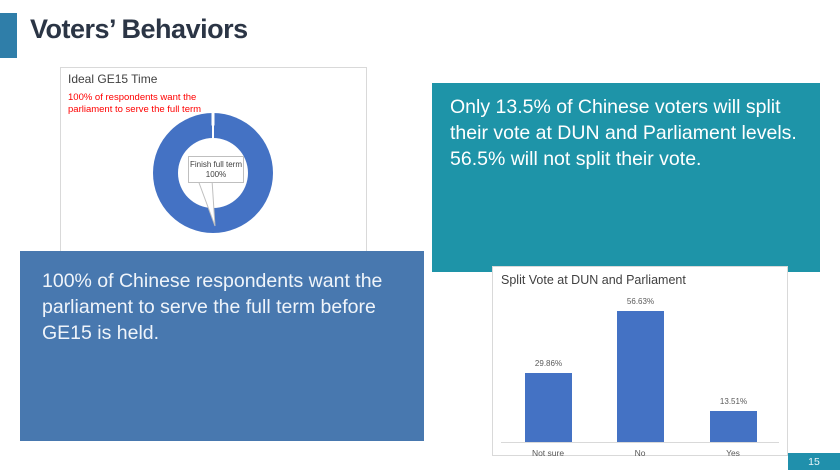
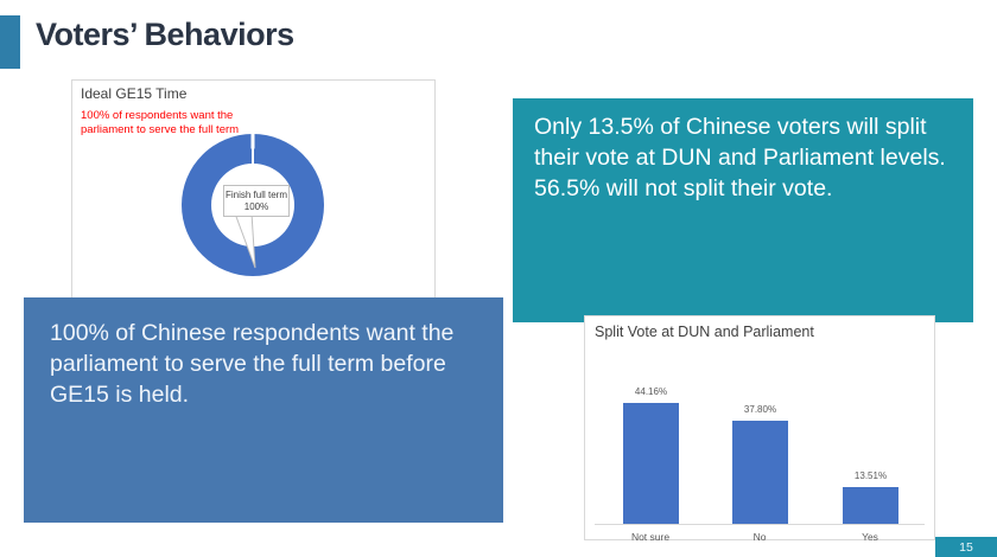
Split Vote at DUN and Parliament/Not sure: 29.86% -> 44.16%
Split Vote at DUN and Parliament/No: 56.63% -> 37.80%
